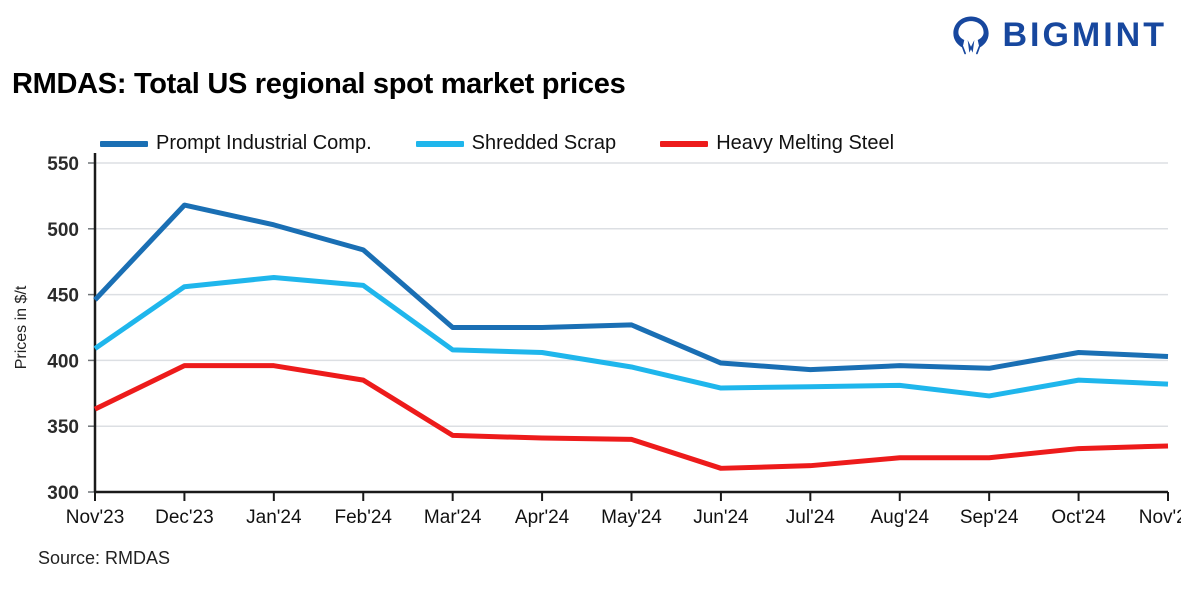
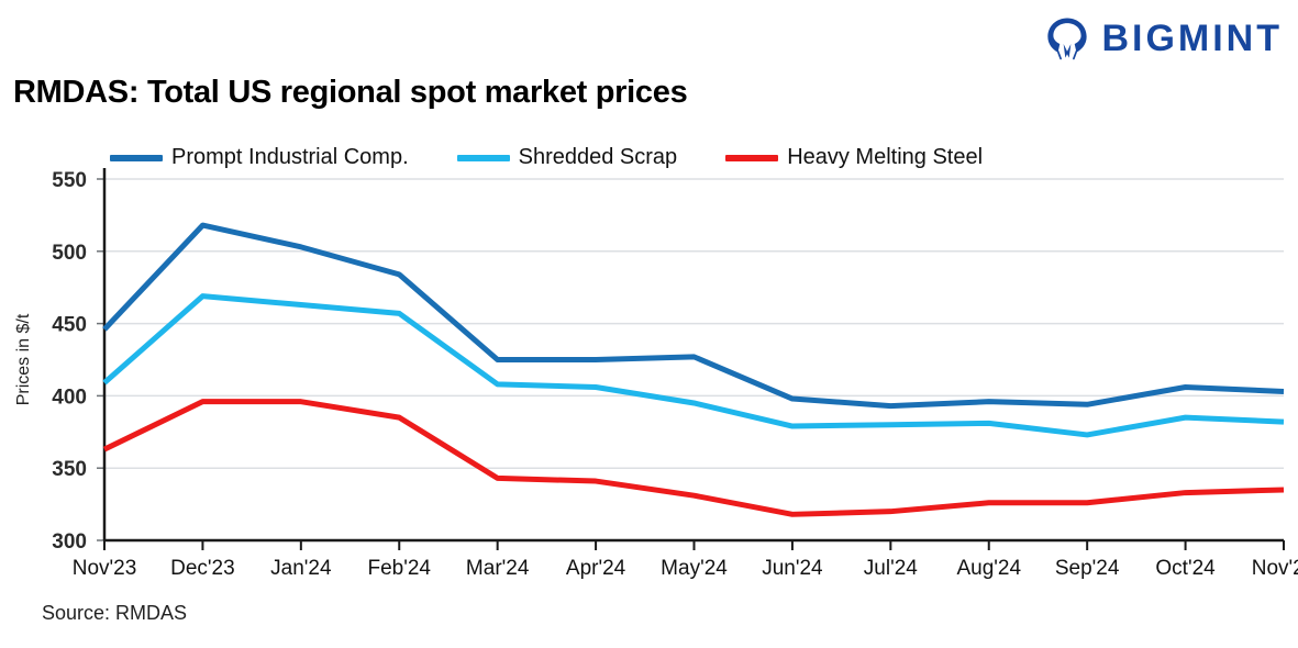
Shredded Scrap/Dec'23: 456 -> 469
Heavy Melting Steel/May'24: 340 -> 331
